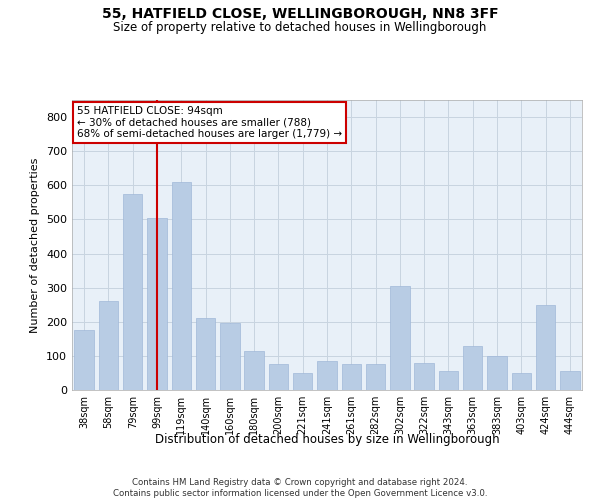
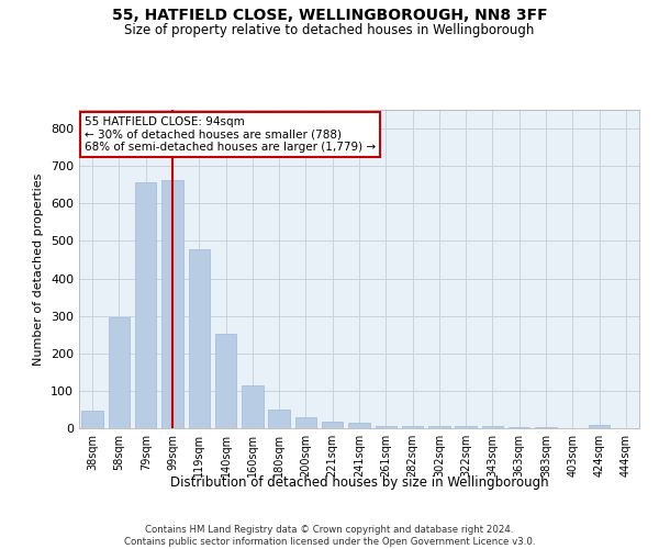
38sqm: 175 -> 46
58sqm: 260 -> 295
79sqm: 575 -> 656
99sqm: 505 -> 663
119sqm: 610 -> 477
140sqm: 210 -> 252
160sqm: 195 -> 113
180sqm: 115 -> 51
200sqm: 75 -> 29
221sqm: 50 -> 19
241sqm: 85 -> 14
261sqm: 75 -> 7
282sqm: 75 -> 5
302sqm: 305 -> 5
322sqm: 80 -> 5
343sqm: 55 -> 6
363sqm: 130 -> 4
383sqm: 100 -> 4
403sqm: 50 -> 1
424sqm: 250 -> 9
444sqm: 55 -> 1
